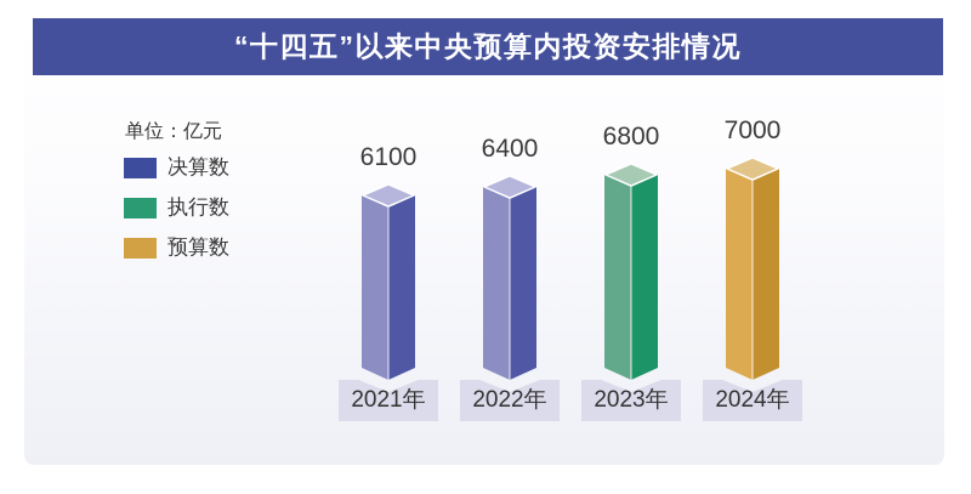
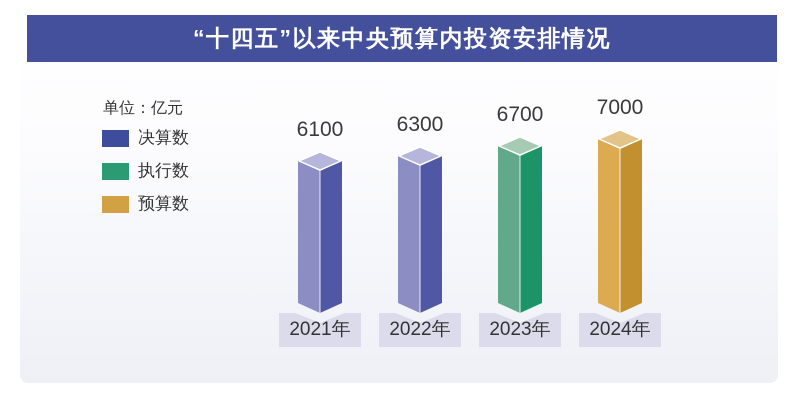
2022年: 6400 -> 6300
2023年: 6800 -> 6700
